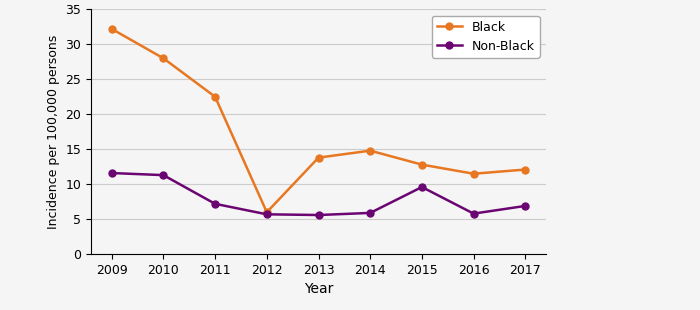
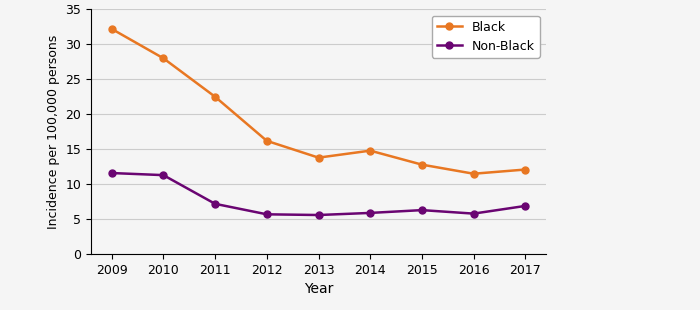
Black/2012: 6.0 -> 16.2
Non-Black/2015: 9.6 -> 6.3
